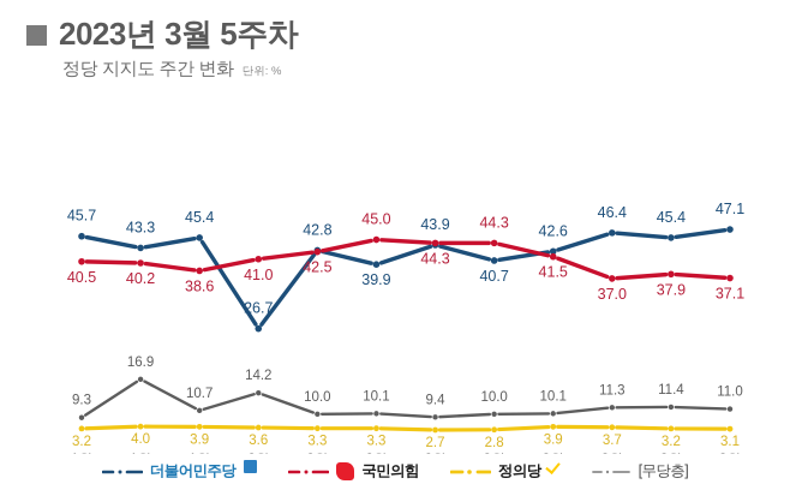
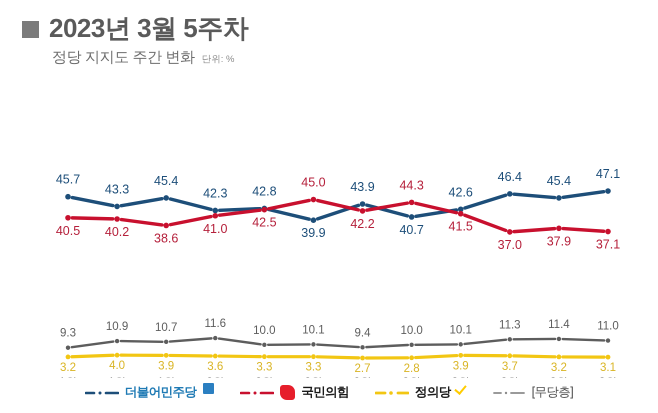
[무당층]/1월 3주: 16.9 -> 10.9
더불어민주당/2월 1주: 26.7 -> 42.3
[무당층]/2월 1주: 14.2 -> 11.6
국민의힘/2월 4주: 44.3 -> 42.2
